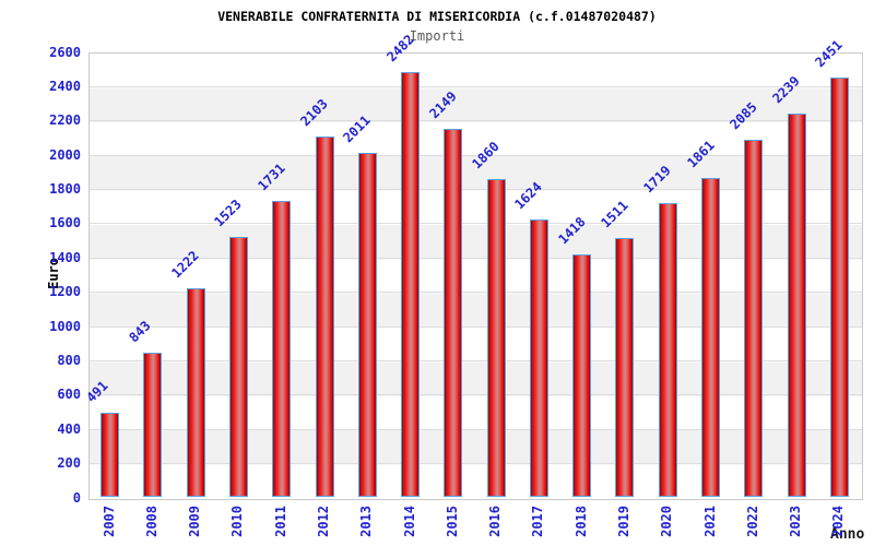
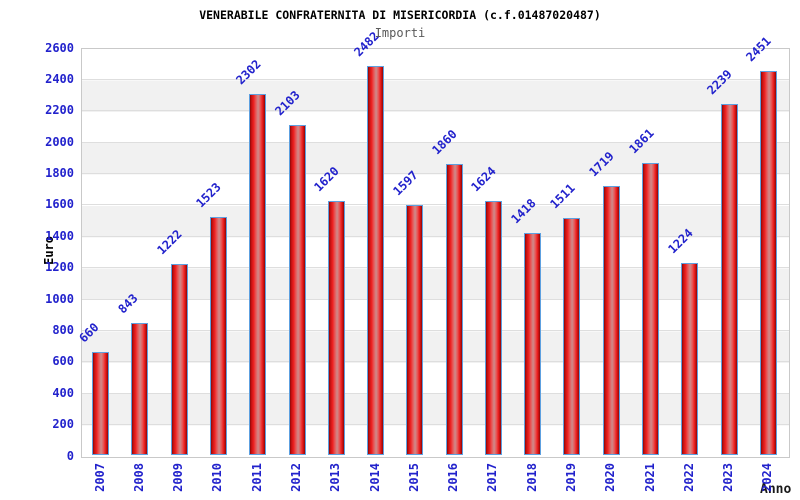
2007: 491 -> 660
2011: 1731 -> 2302
2013: 2011 -> 1620
2015: 2149 -> 1597
2022: 2085 -> 1224
